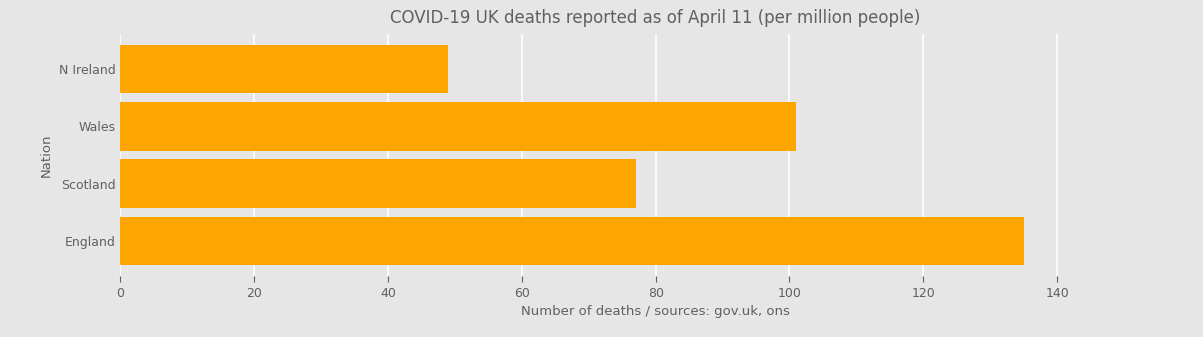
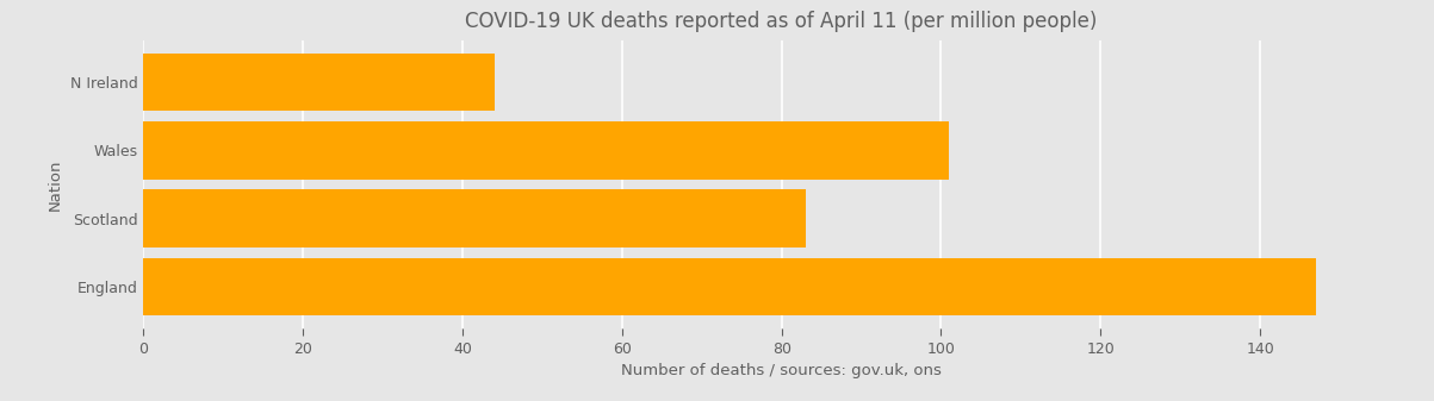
N Ireland: 49 -> 44
Scotland: 77 -> 83
England: 135 -> 147
